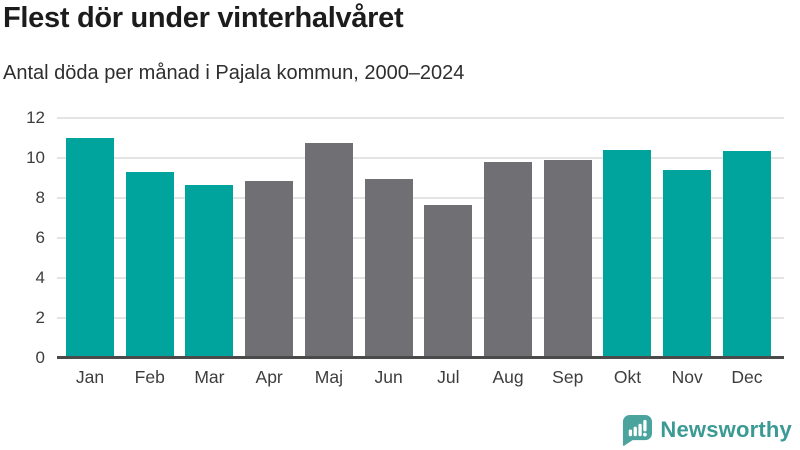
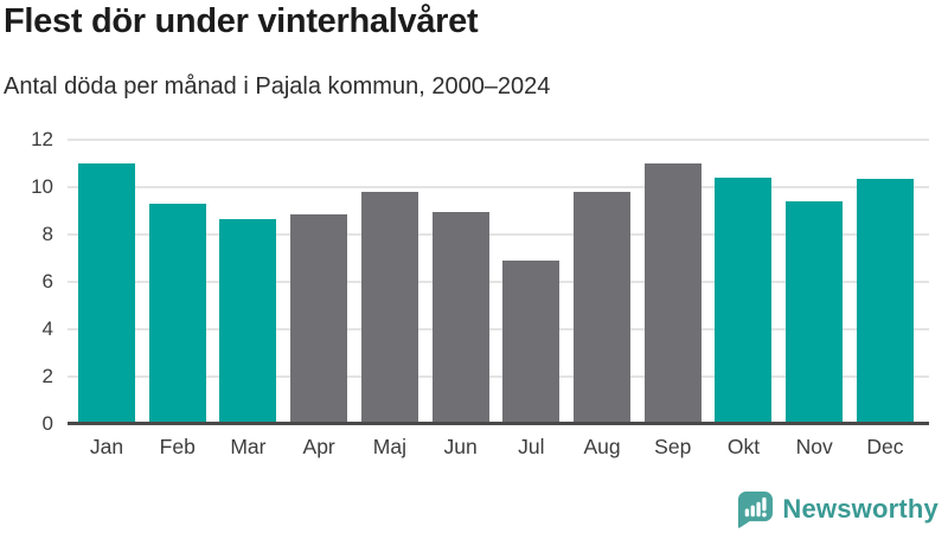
Maj: 10.8 -> 9.8
Jul: 7.7 -> 6.9
Sep: 9.9 -> 11.0
